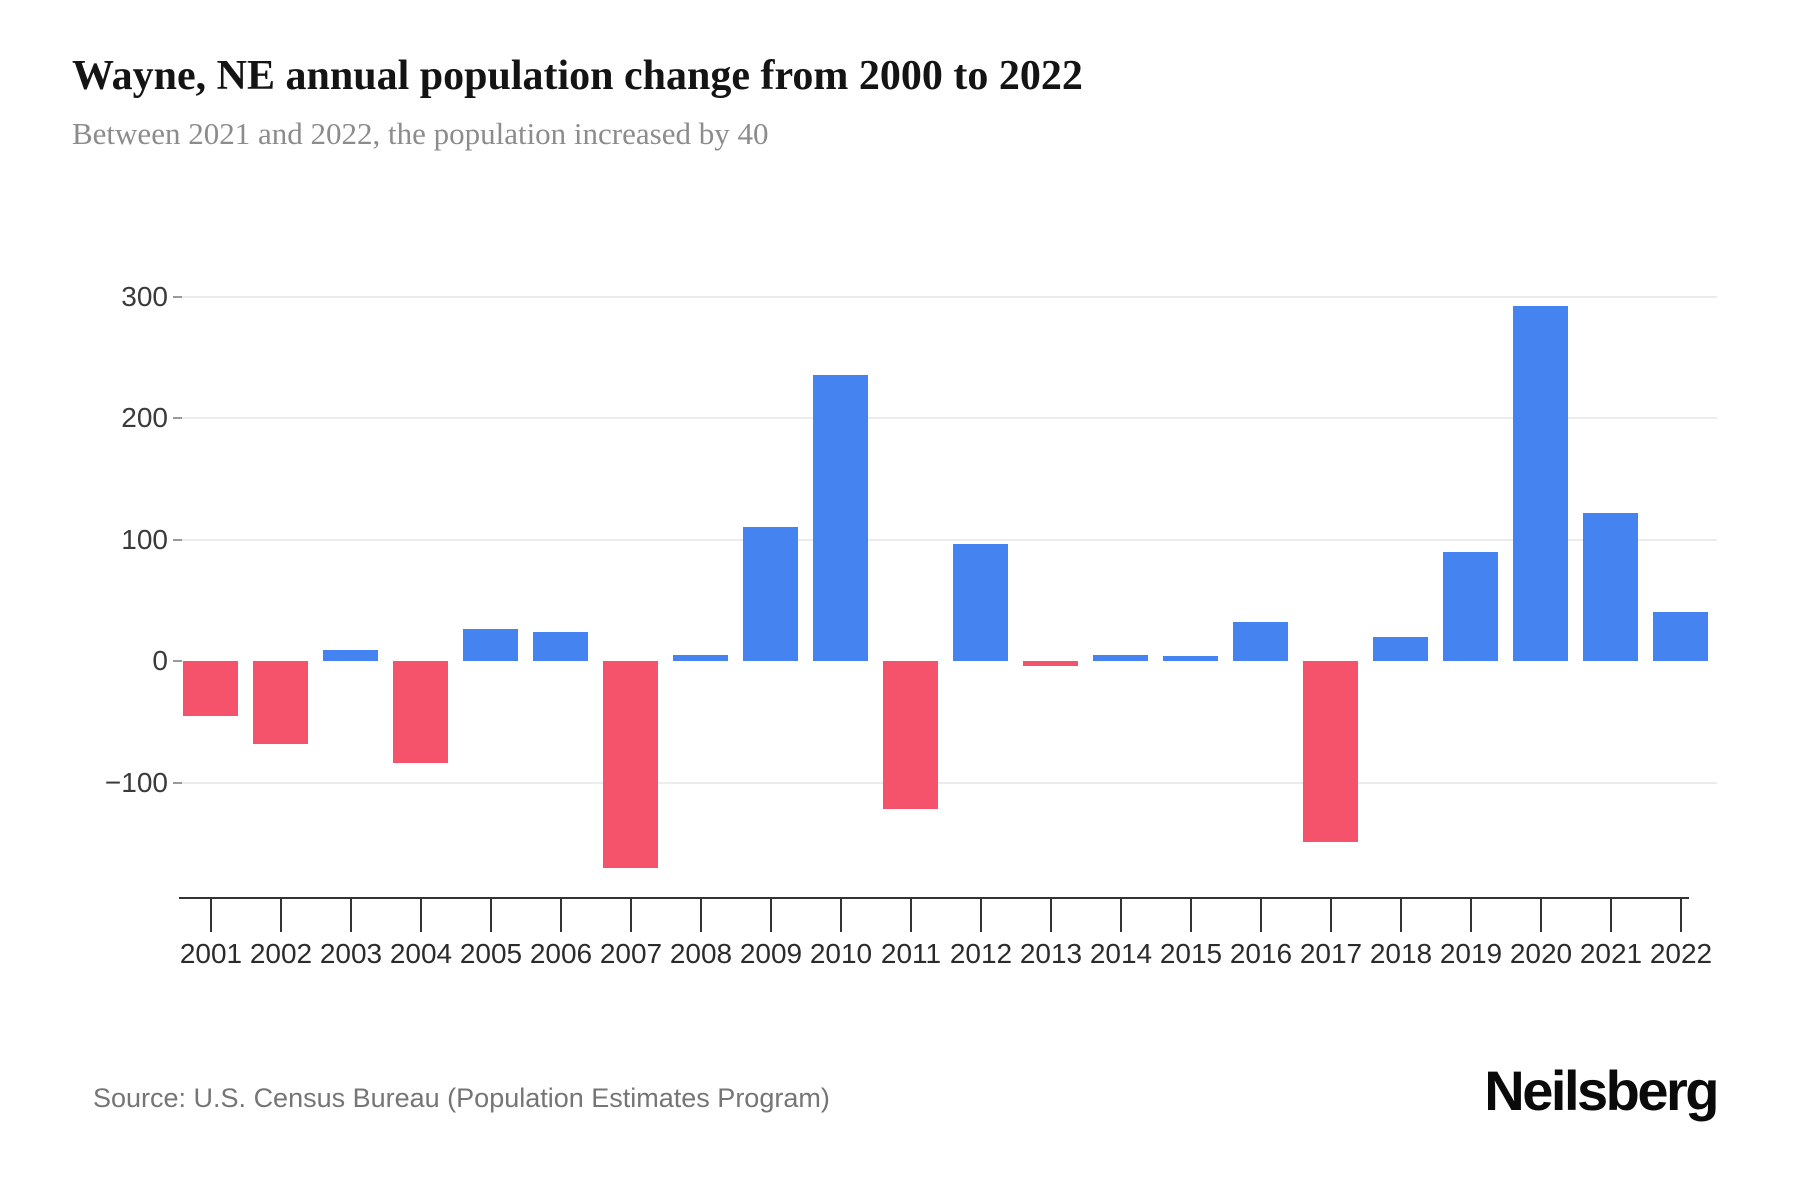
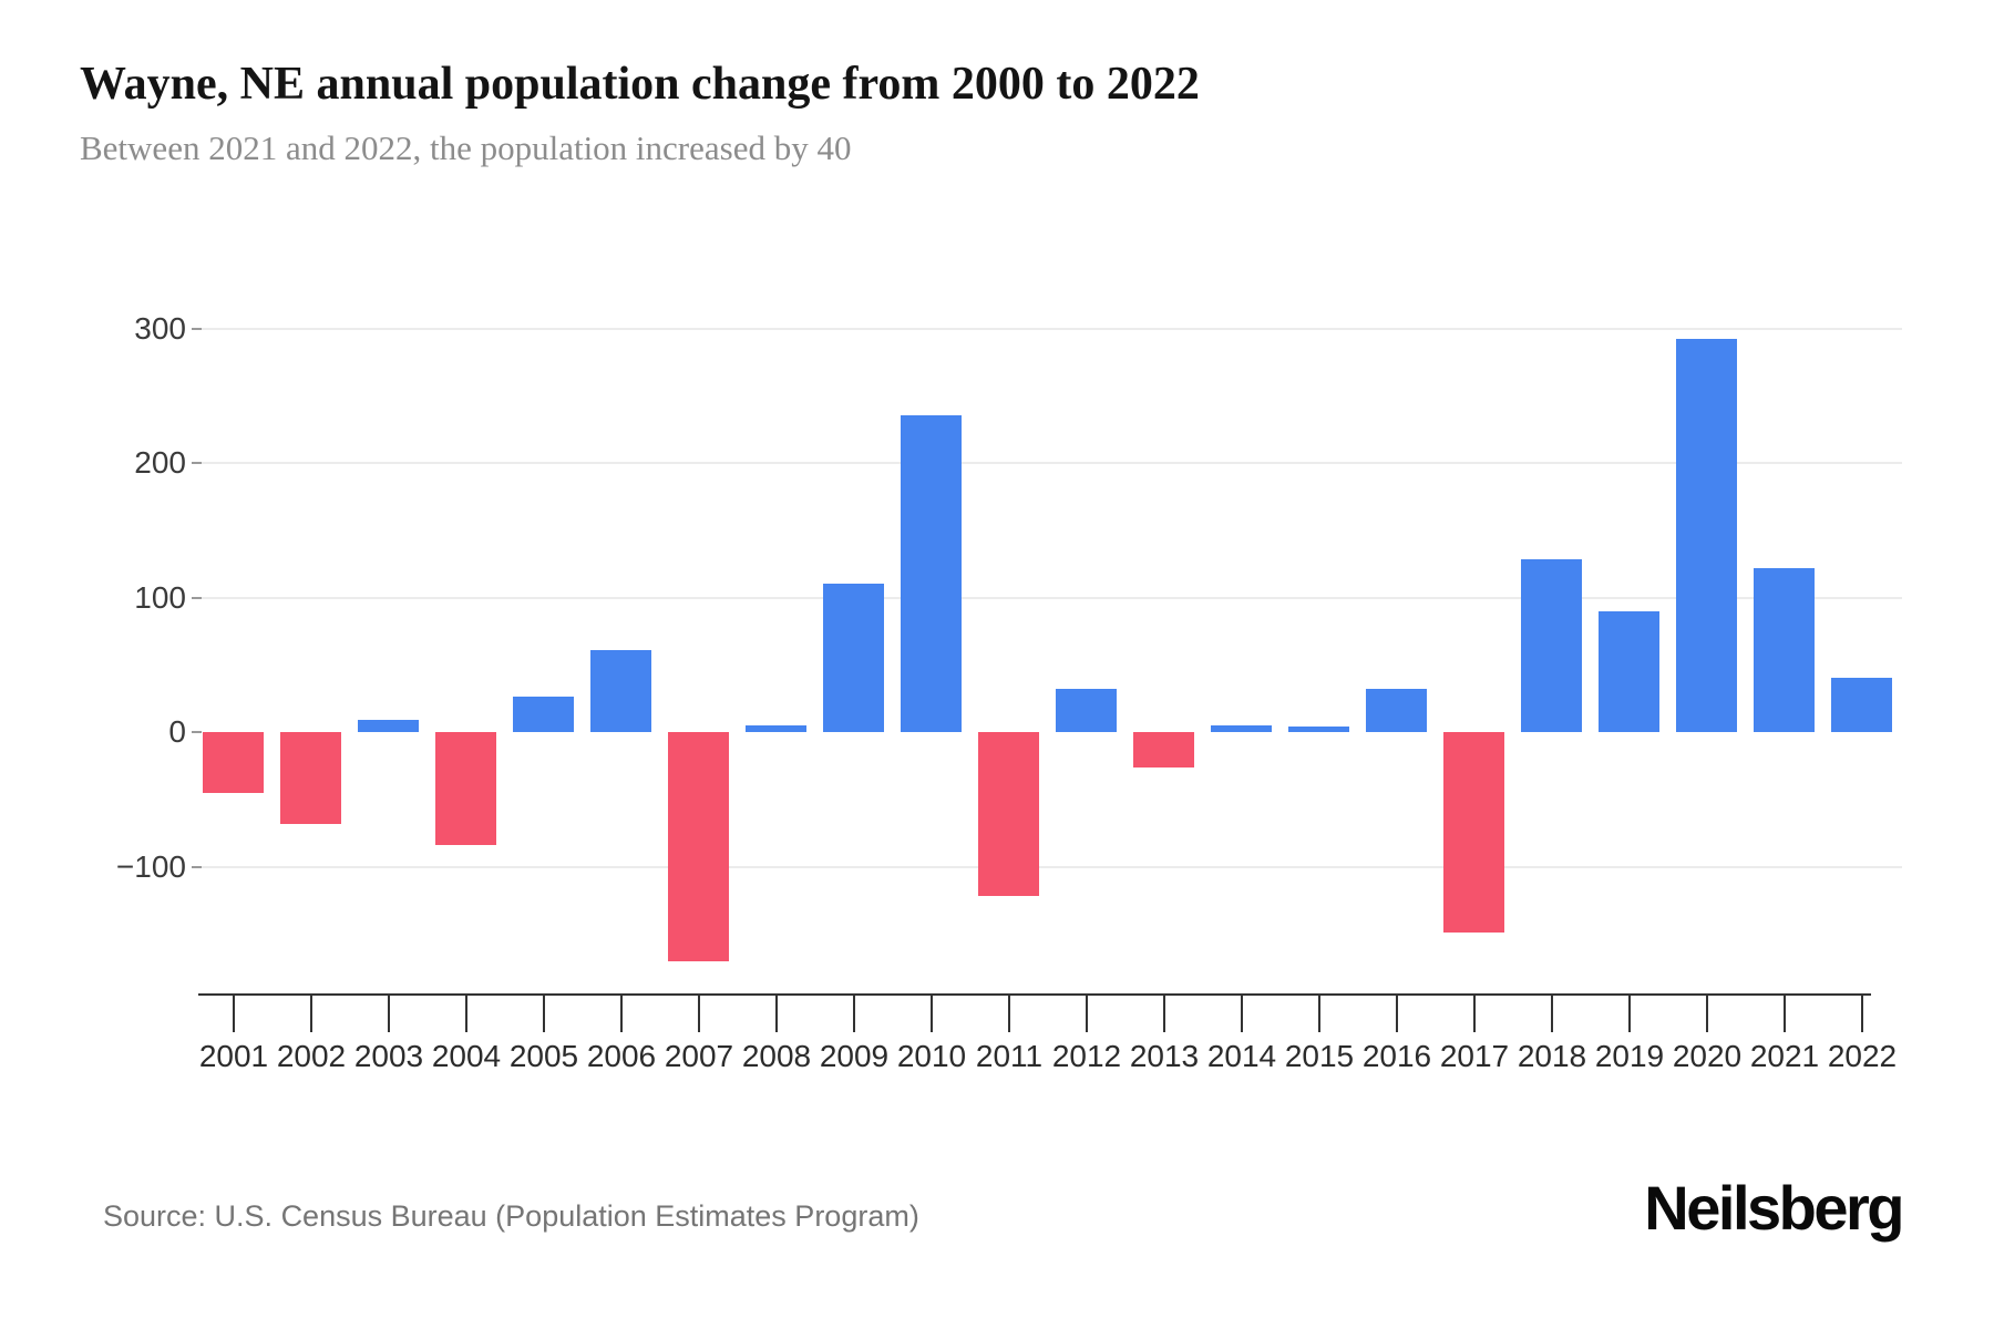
2006: 24 -> 61
2012: 96 -> 32
2013: -4 -> -26
2018: 20 -> 128
